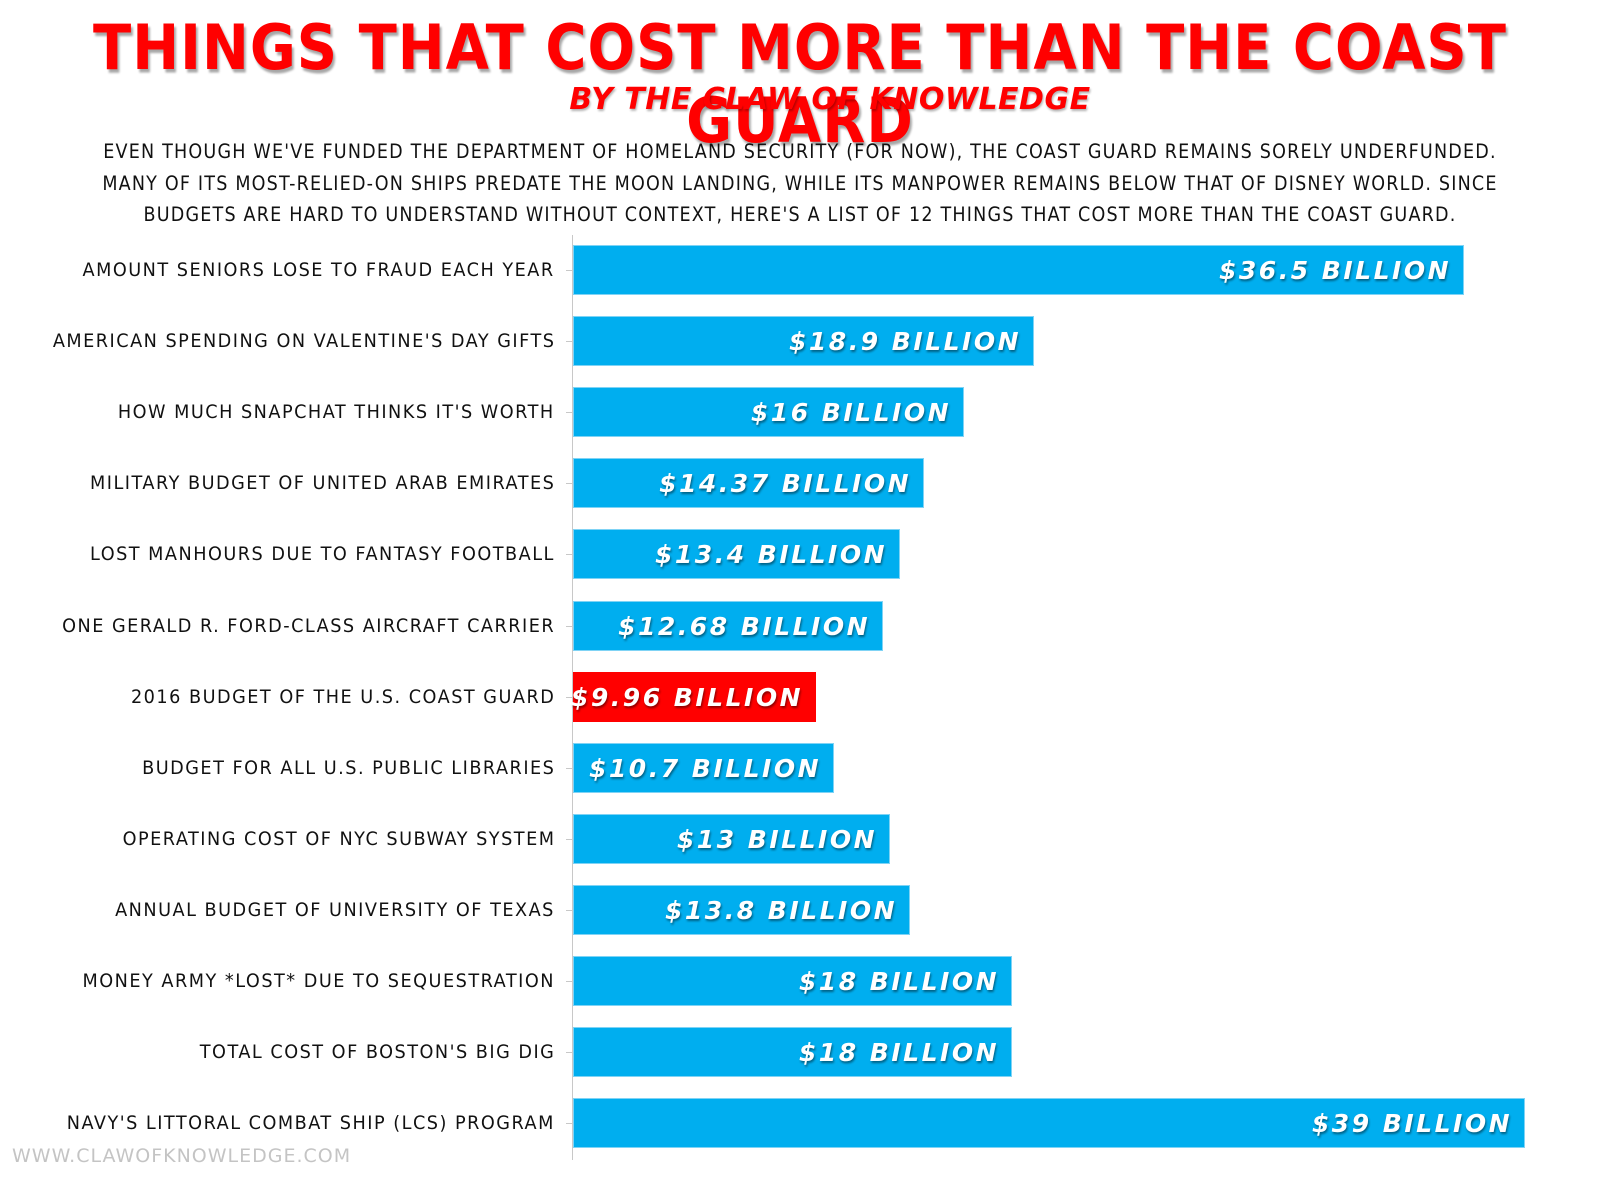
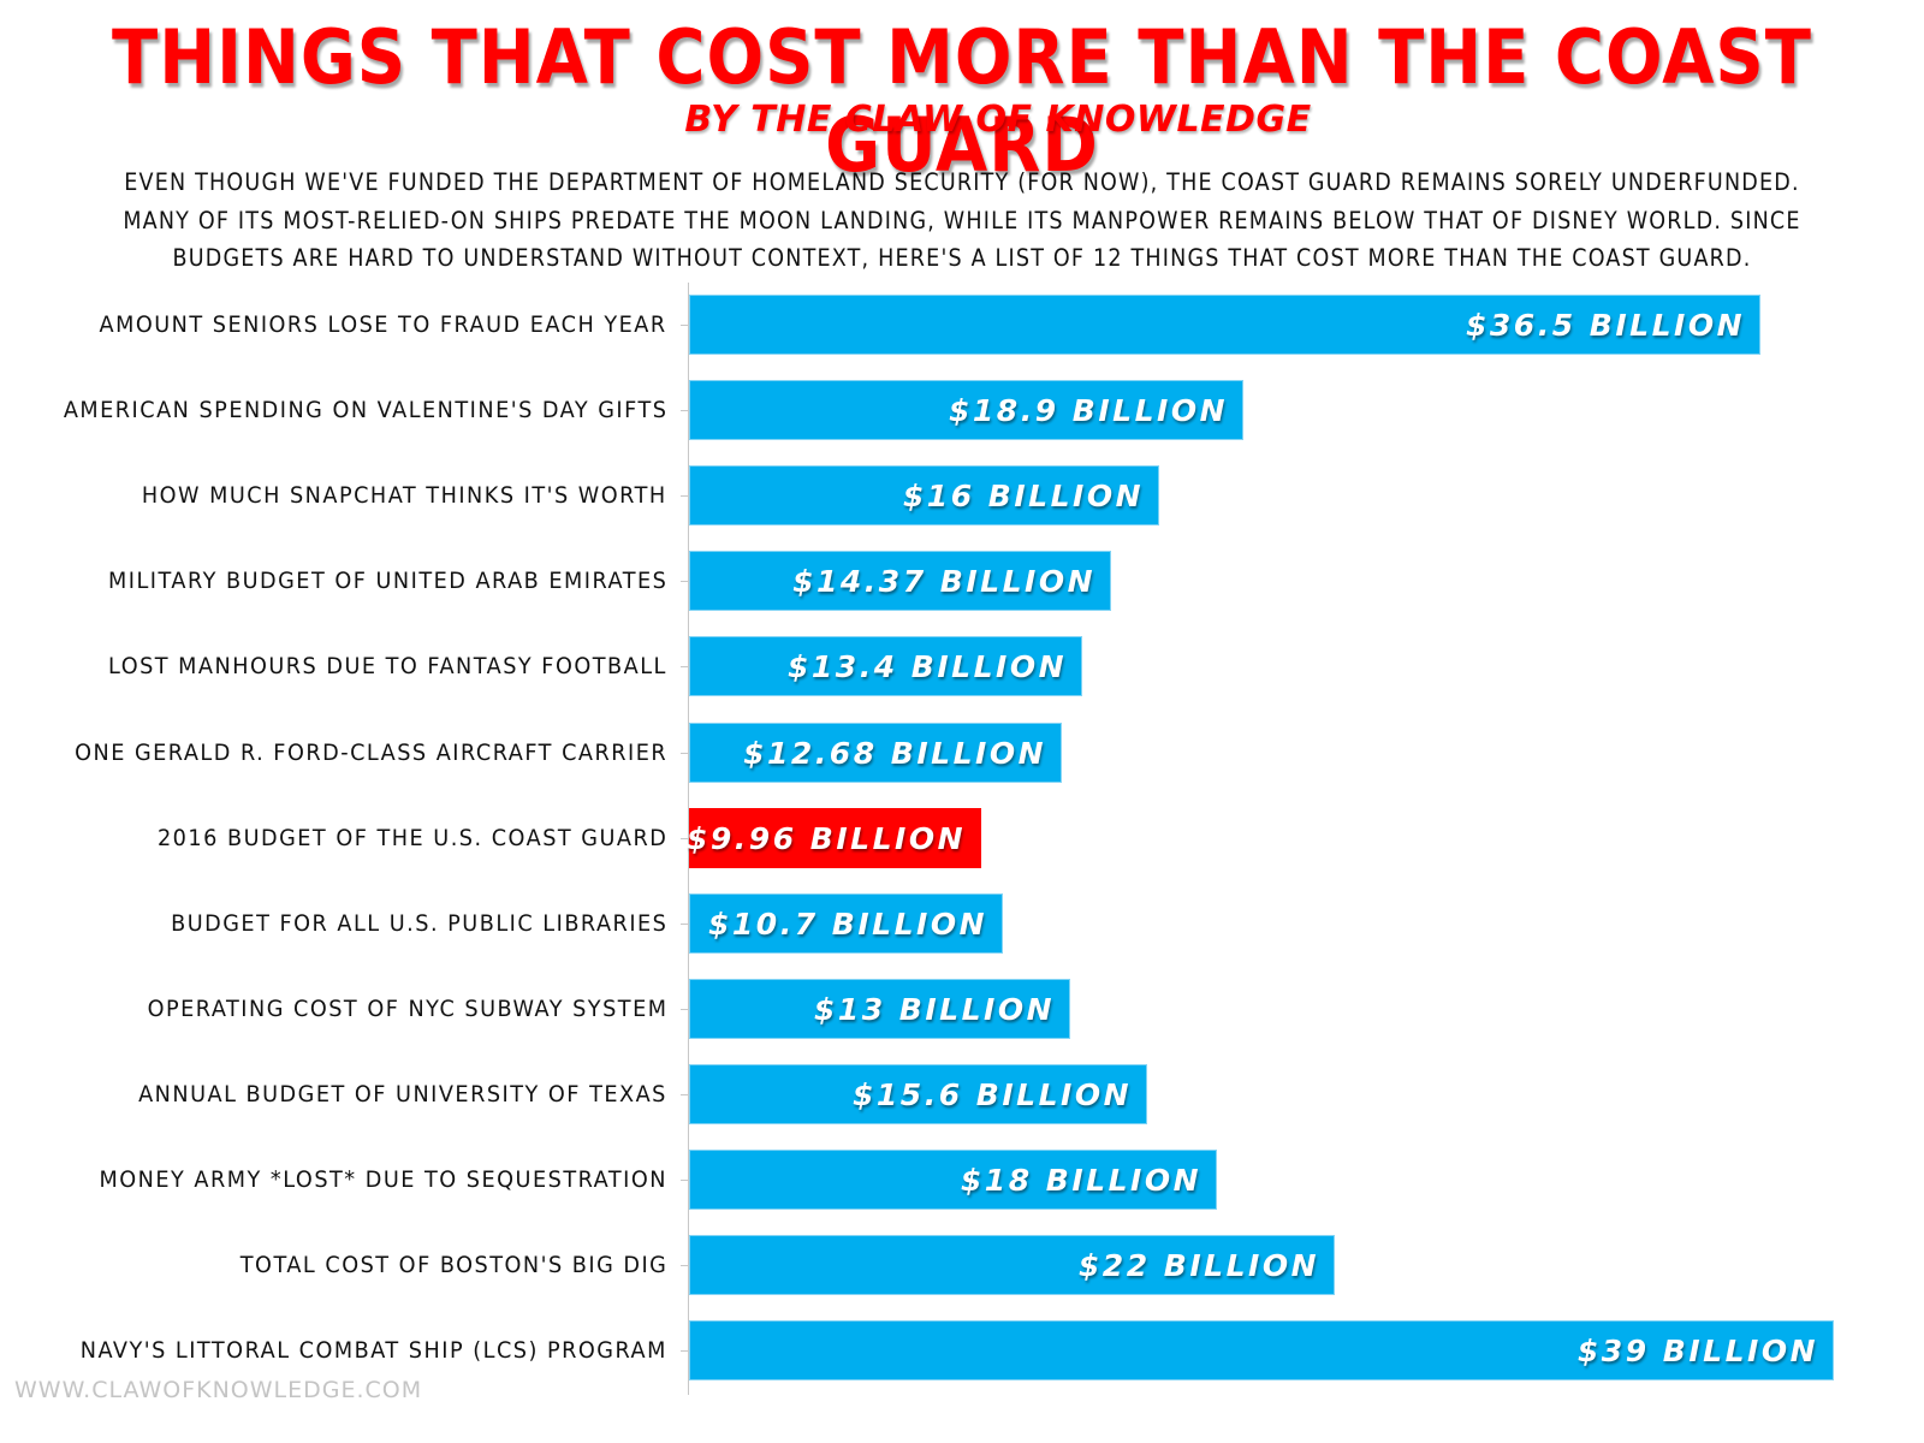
Annual budget of University of Texas: $13.8 -> $15.6
Total cost of Boston's Big Dig: $18 -> $22
